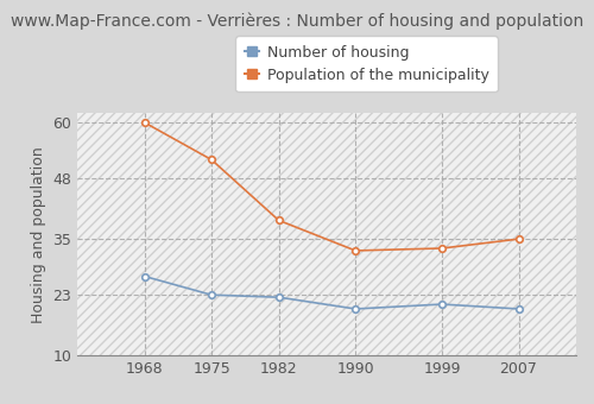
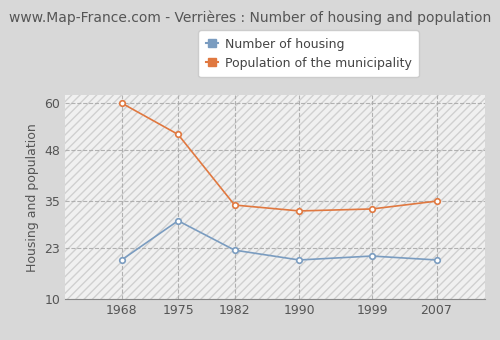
Number of housing/1968: 27.0 -> 20.0
Number of housing/1975: 23.0 -> 30.0
Population of the municipality/1982: 39.0 -> 34.0
